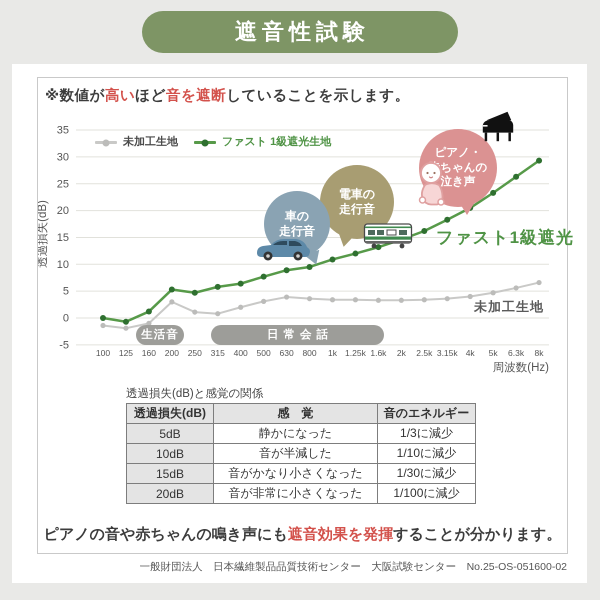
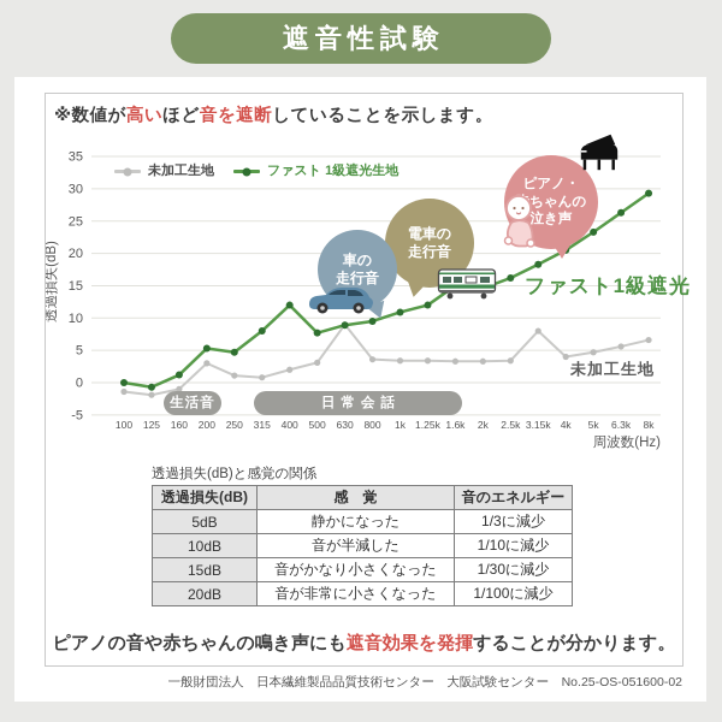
ファスト 1級遮光生地/315: 6 -> 8
ファスト 1級遮光生地/400: 6 -> 12
未加工生地/630: 4 -> 9
ファスト 1級遮光生地/1.6k: 13 -> 15
未加工生地/3.15k: 4 -> 8
